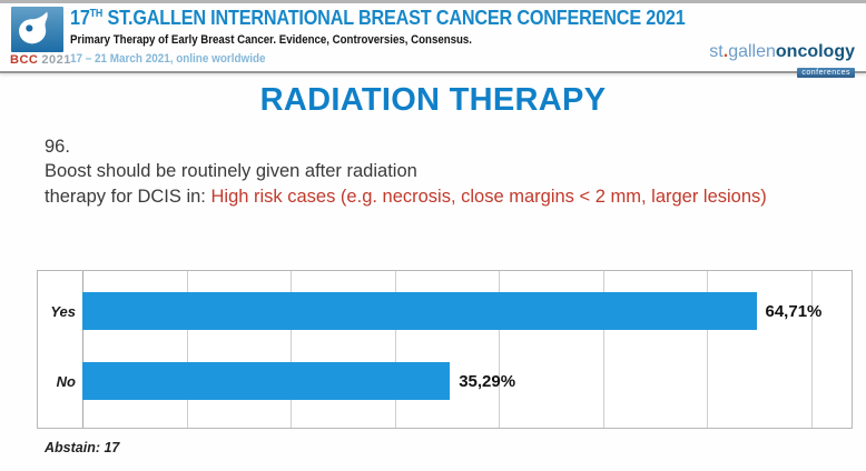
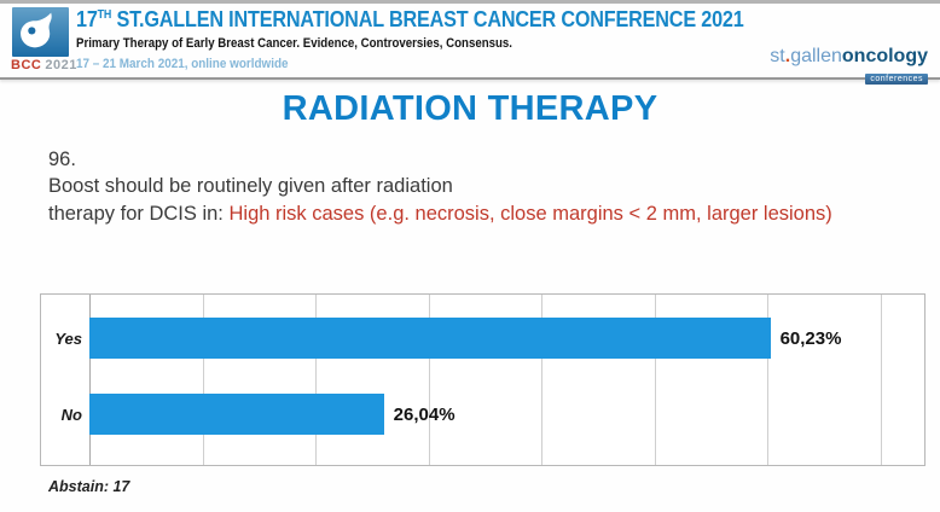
Yes: 64,71% -> 60,23%
No: 35,29% -> 26,04%
